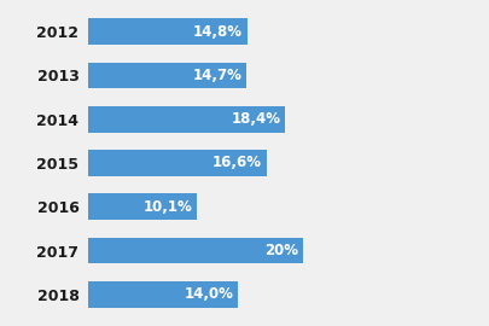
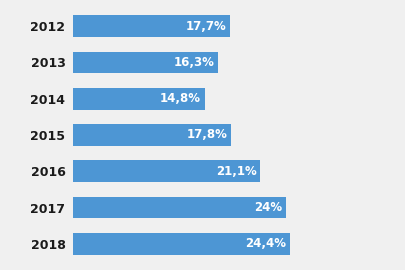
2012: 14,8% -> 17,7%
2013: 14,7% -> 16,3%
2014: 18,4% -> 14,8%
2015: 16,6% -> 17,8%
2016: 10,1% -> 21,1%
2017: 20% -> 24%
2018: 14,0% -> 24,4%
